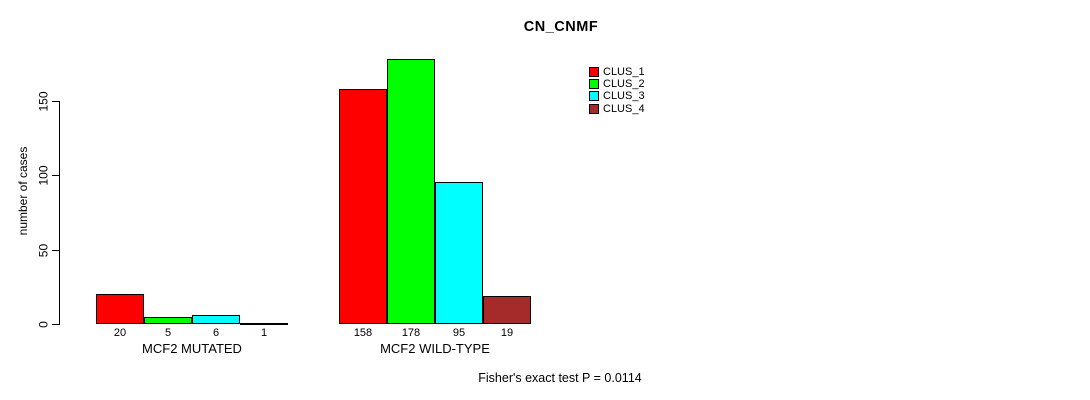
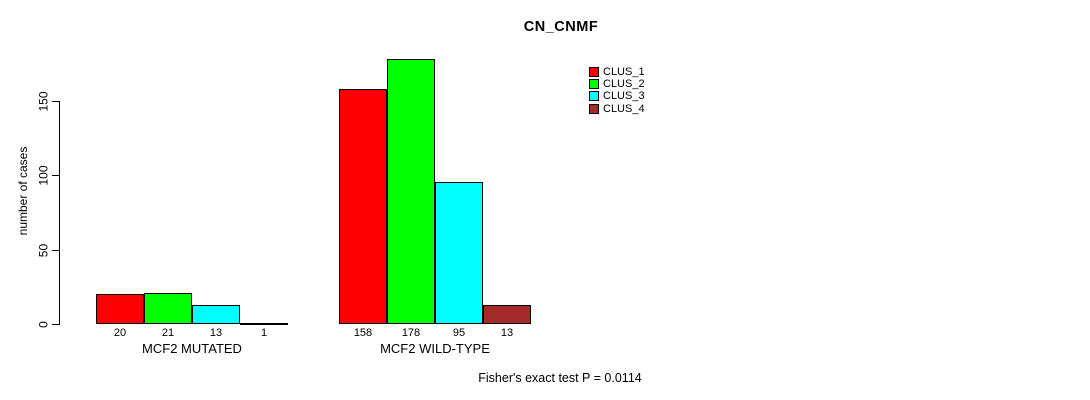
CLUS_2/MCF2 MUTATED: 5 -> 21
CLUS_3/MCF2 MUTATED: 6 -> 13
CLUS_4/MCF2 WILD-TYPE: 19 -> 13
